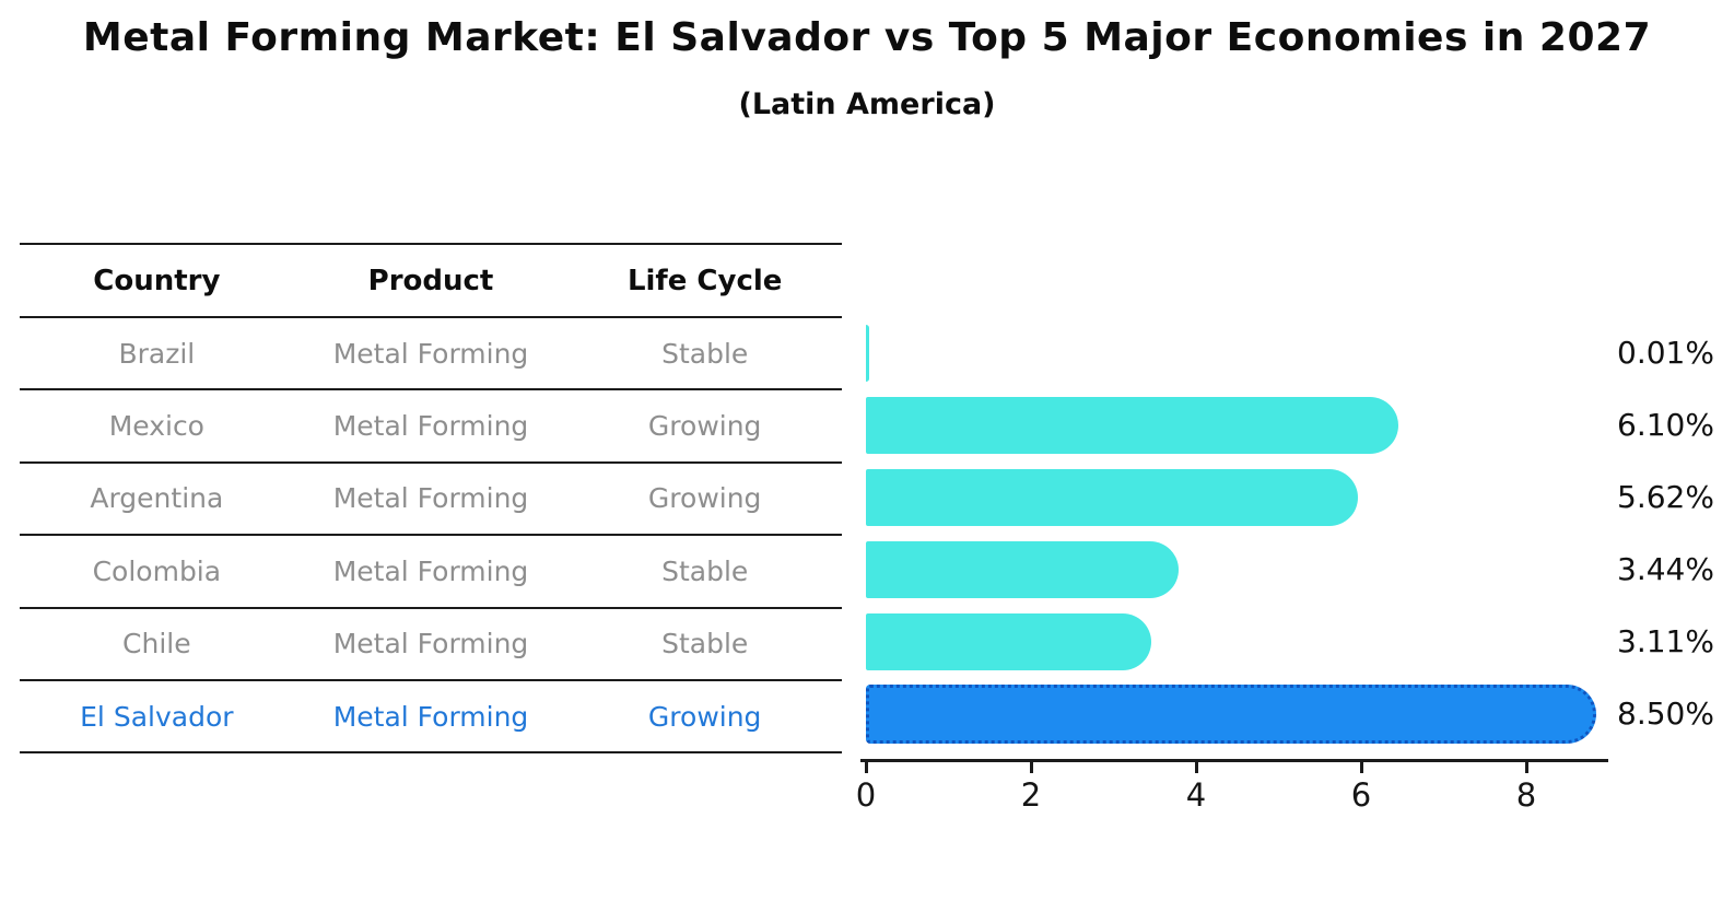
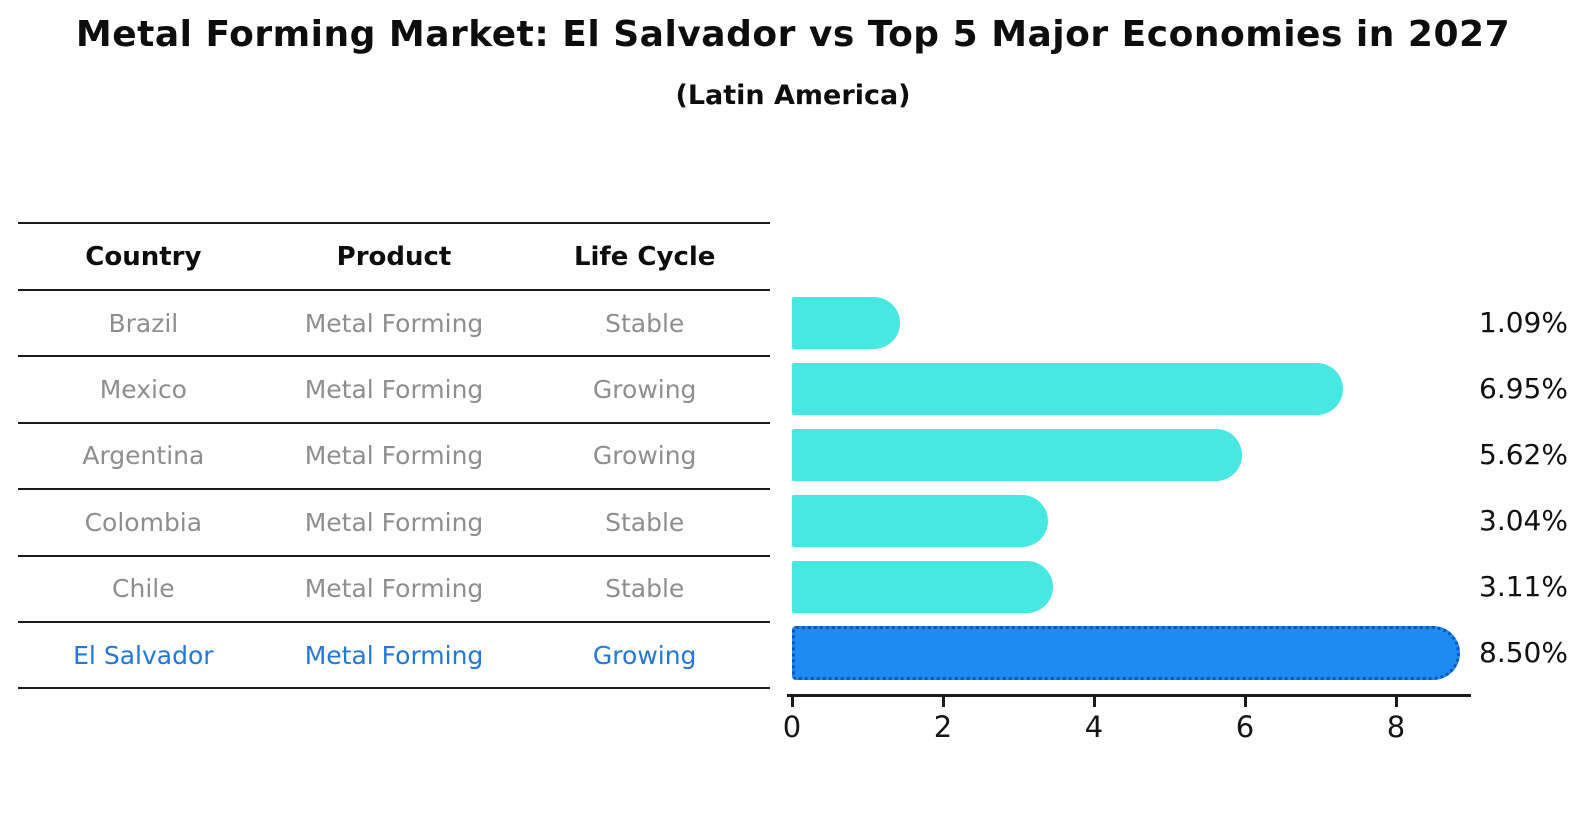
Brazil: 0.01% -> 1.09%
Mexico: 6.10% -> 6.95%
Colombia: 3.44% -> 3.04%
